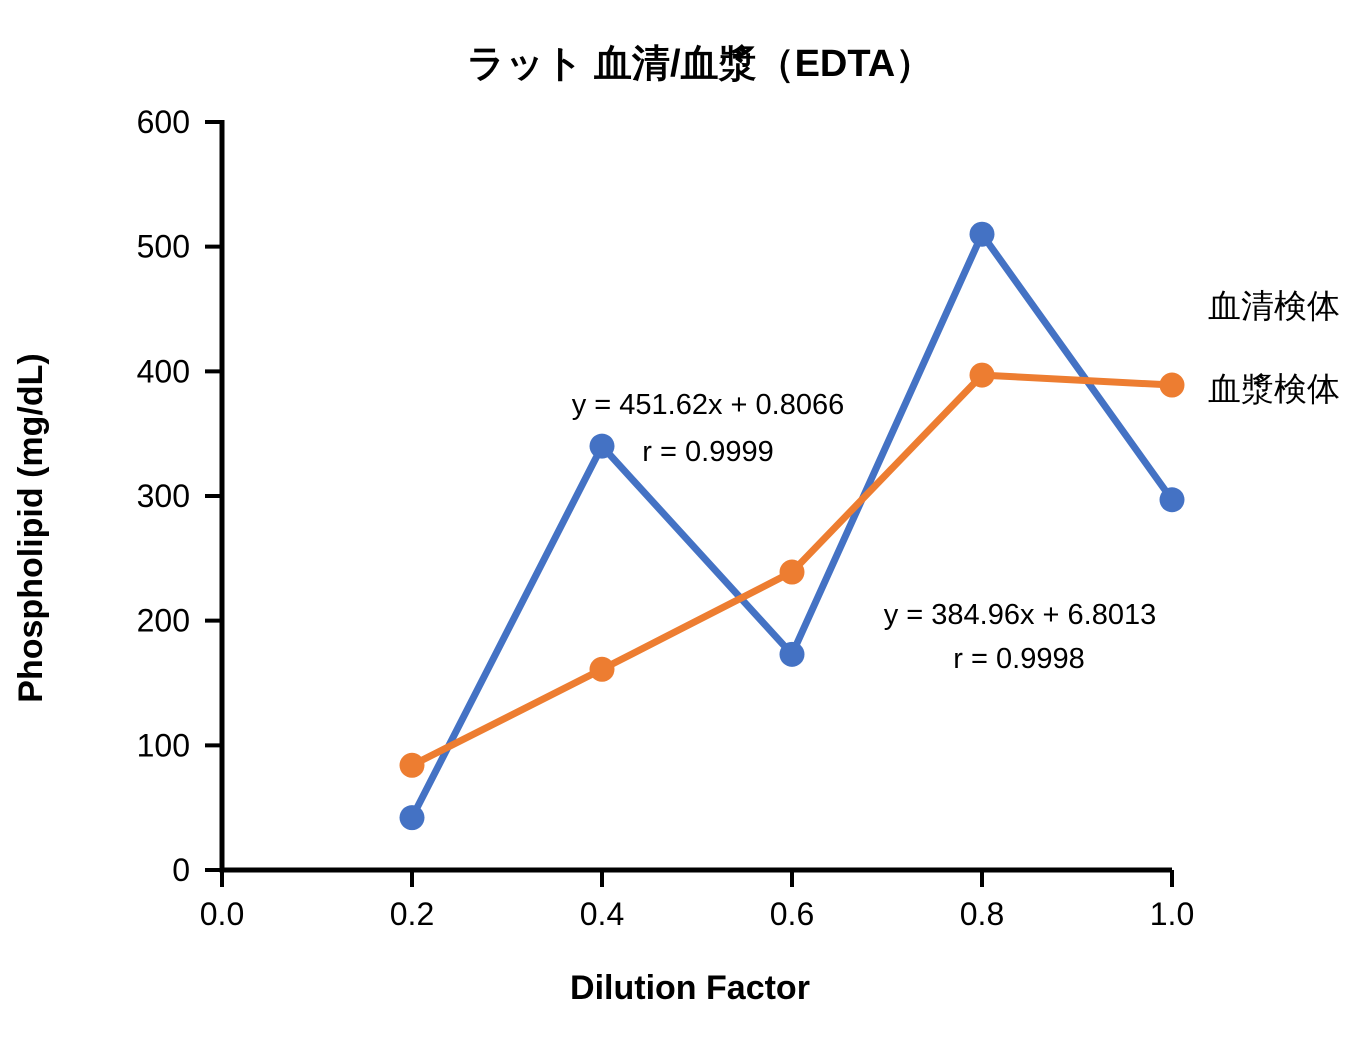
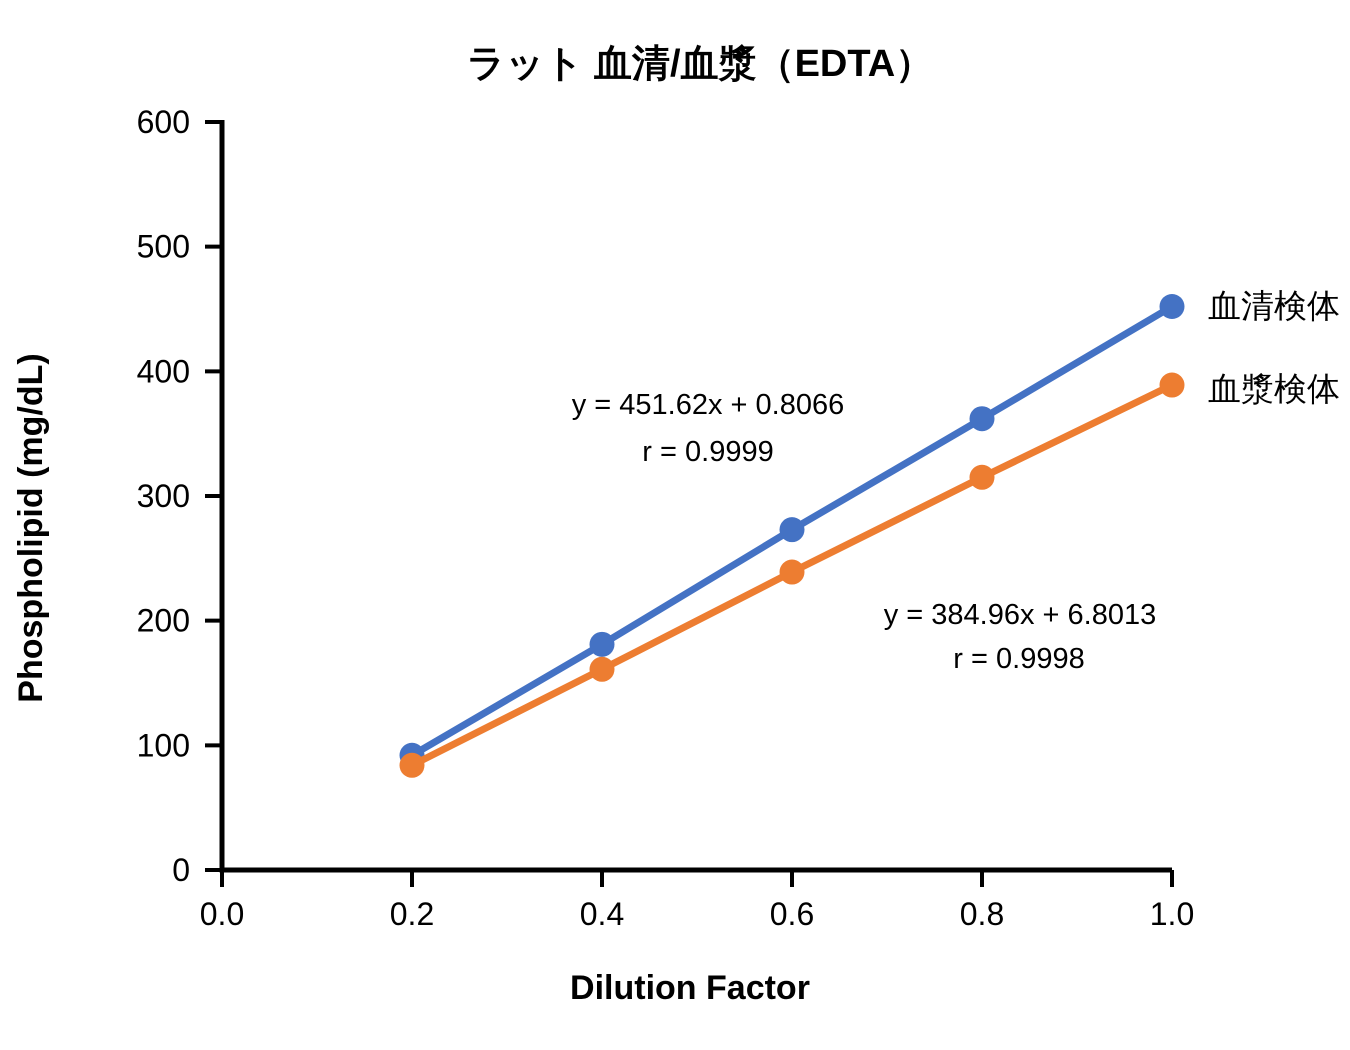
血清検体/0.2: 42 -> 92
血清検体/0.4: 340 -> 181
血清検体/0.6: 173 -> 273
血清検体/0.8: 510 -> 362
血漿検体/0.8: 397 -> 315
血清検体/1.0: 297 -> 452
